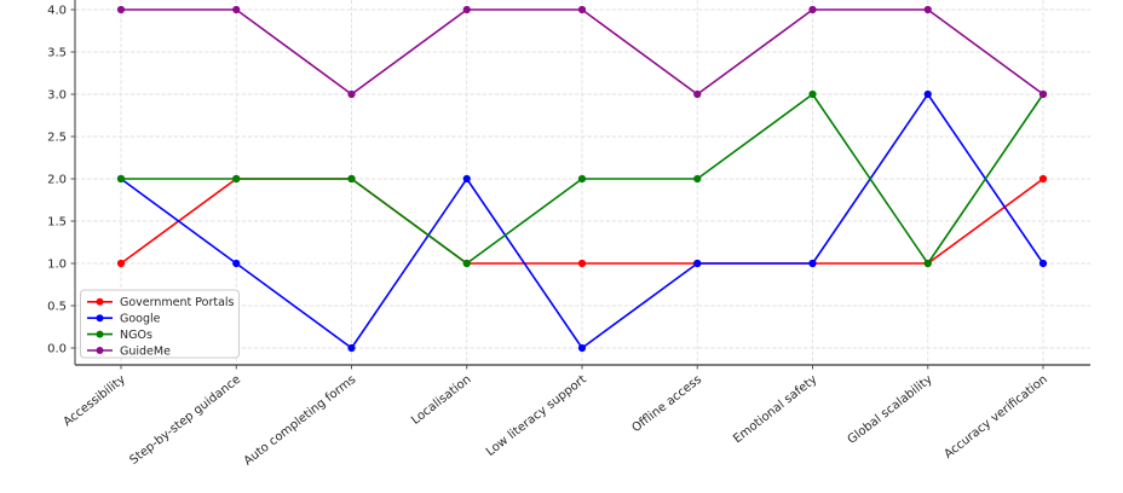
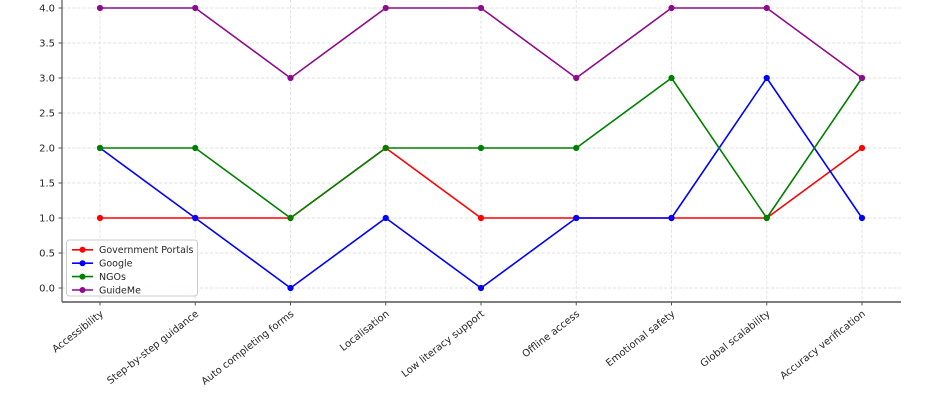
Government Portals/Step-by-step guidance: 2 -> 1
Government Portals/Auto completing forms: 2 -> 1
NGOs/Auto completing forms: 2 -> 1
Government Portals/Localisation: 1 -> 2
Google/Localisation: 2 -> 1
NGOs/Localisation: 1 -> 2
